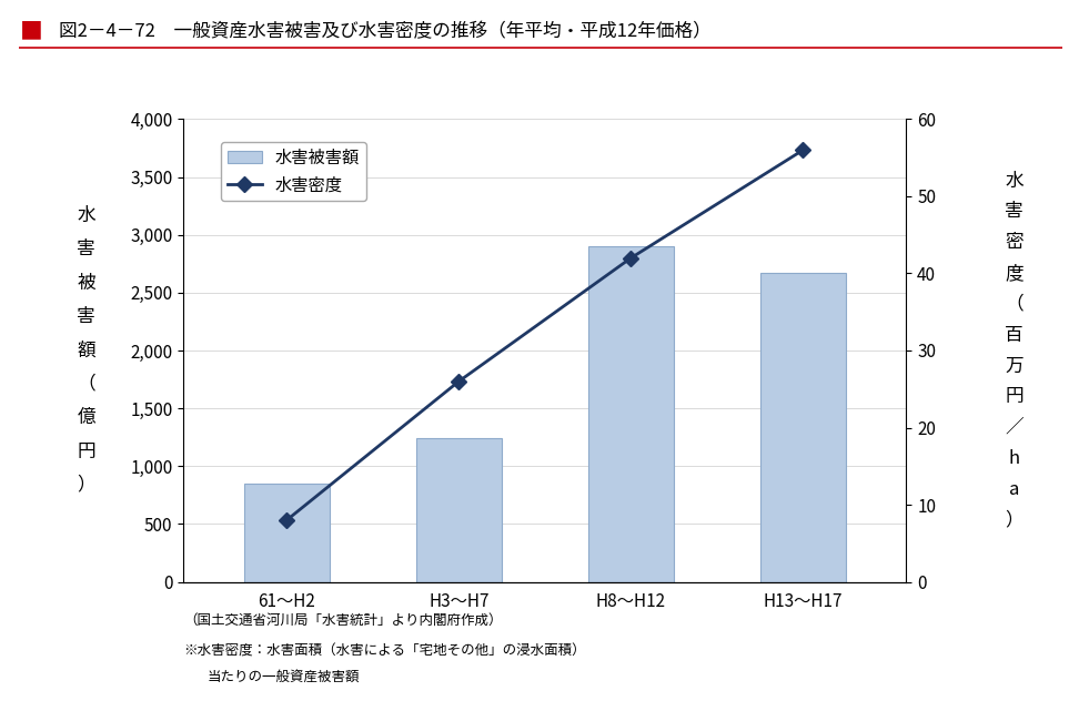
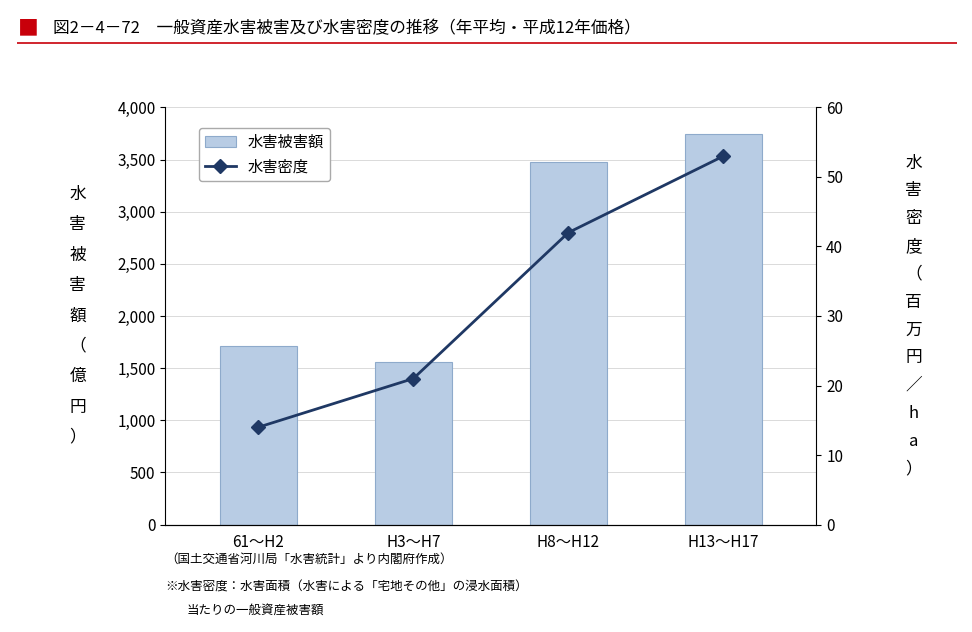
水害被害額/61～H2: 850 -> 1,710
水害密度/61～H2: 8 -> 14
水害被害額/H3～H7: 1,240 -> 1,560
水害密度/H3～H7: 26 -> 21
水害被害額/H8～H12: 2,900 -> 3,480
水害被害額/H13～H17: 2,670 -> 3,750
水害密度/H13～H17: 56 -> 53
